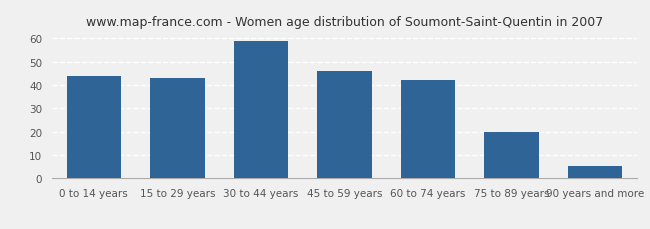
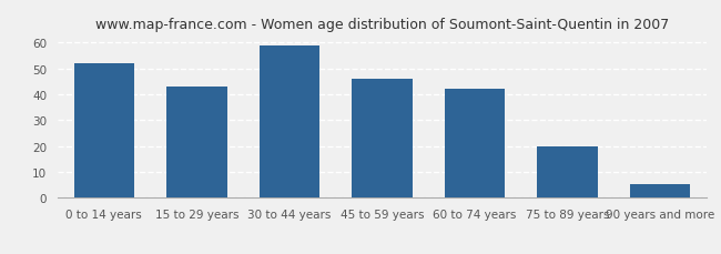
0 to 14 years: 44.0 -> 52.0
